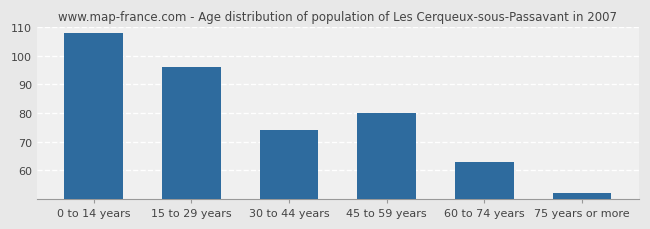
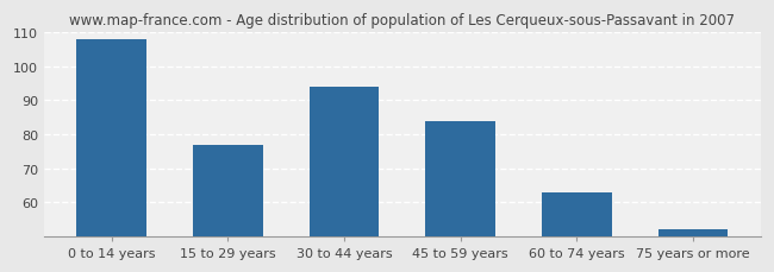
15 to 29 years: 96 -> 77
30 to 44 years: 74 -> 94
45 to 59 years: 80 -> 84
